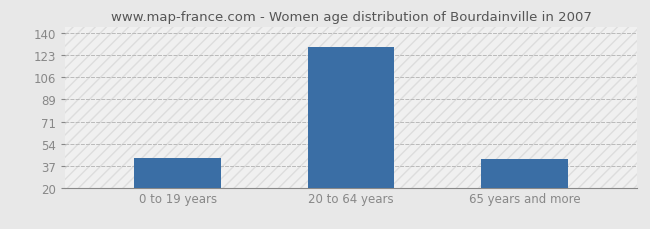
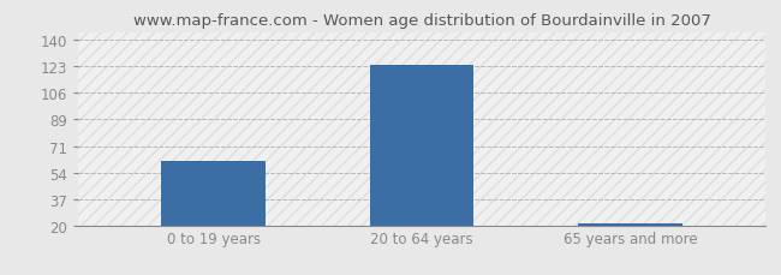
0 to 19 years: 43 -> 62
20 to 64 years: 129 -> 124
65 years and more: 42 -> 21
